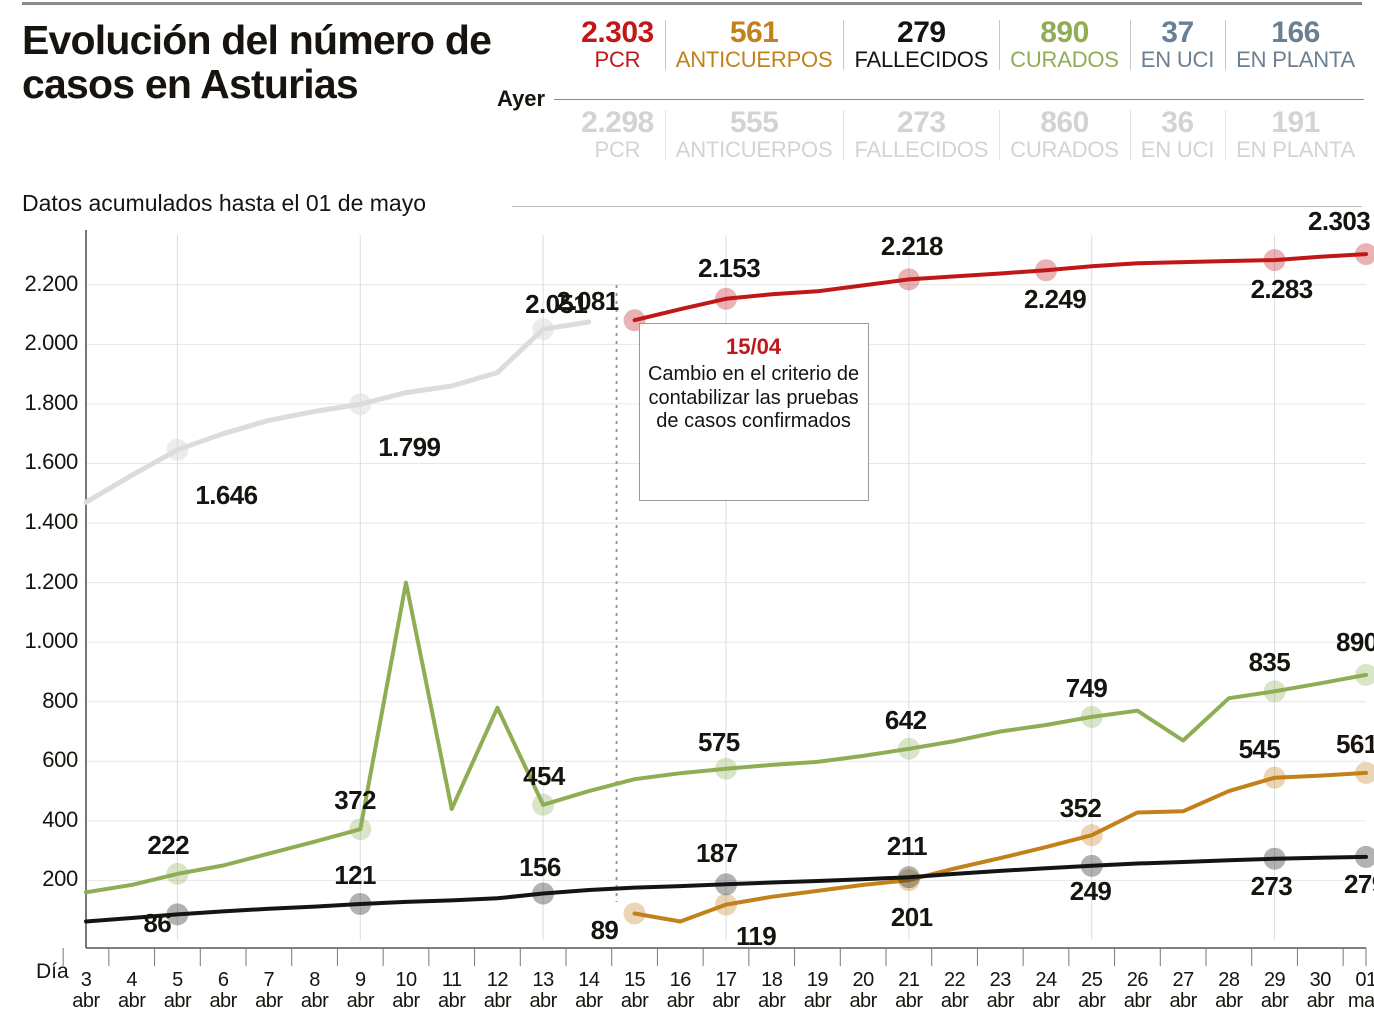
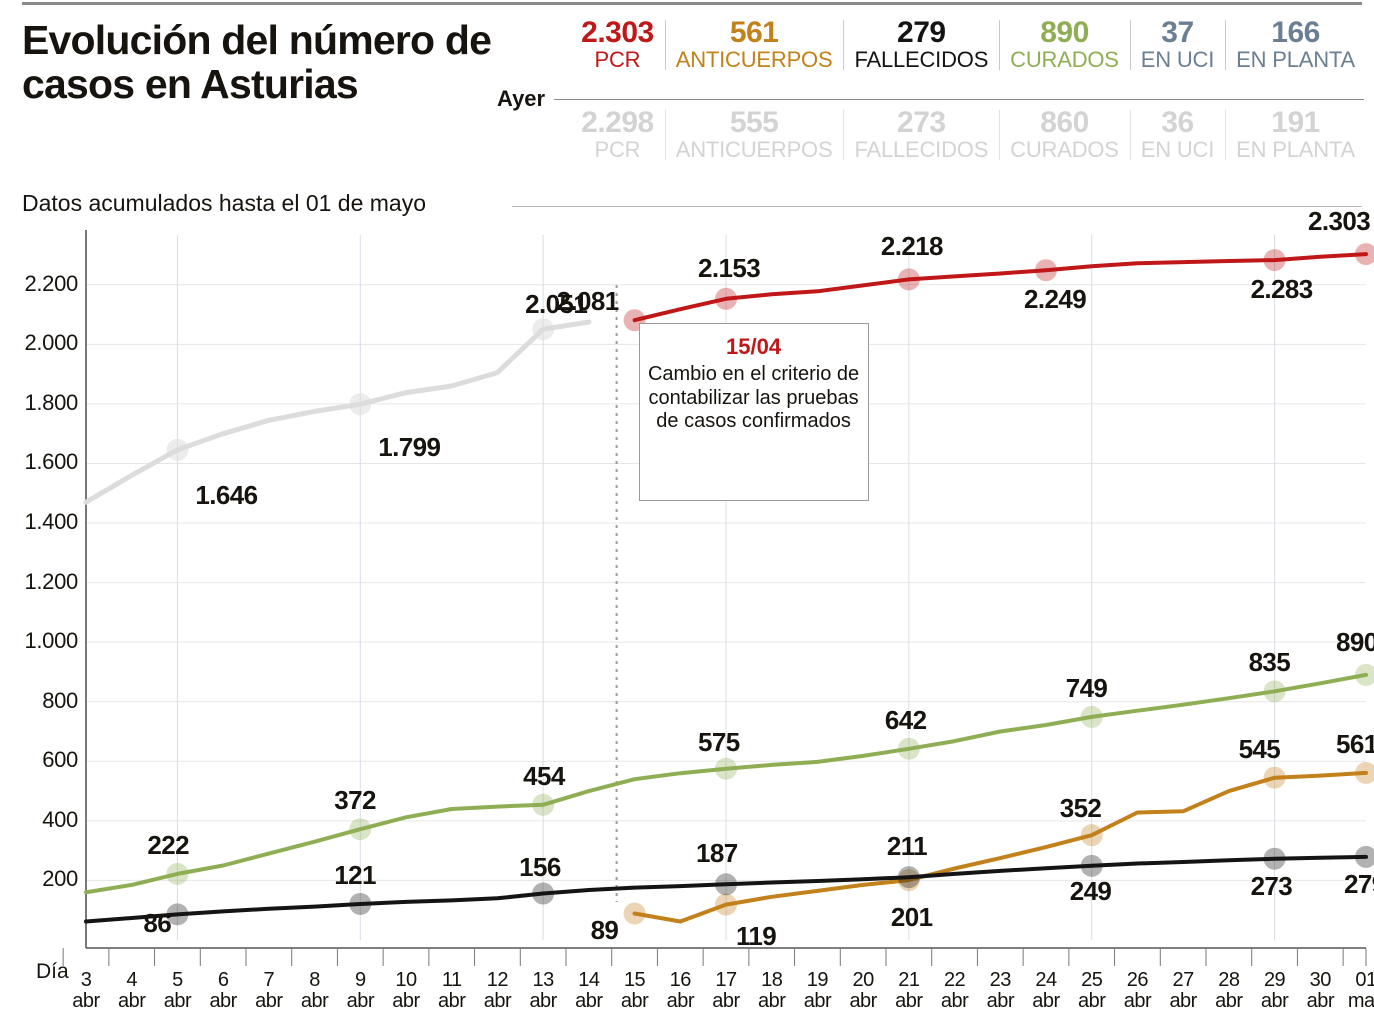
CURADOS/10 abr: 1200 -> 410
CURADOS/12 abr: 780 -> 450
CURADOS/27 abr: 670 -> 790
